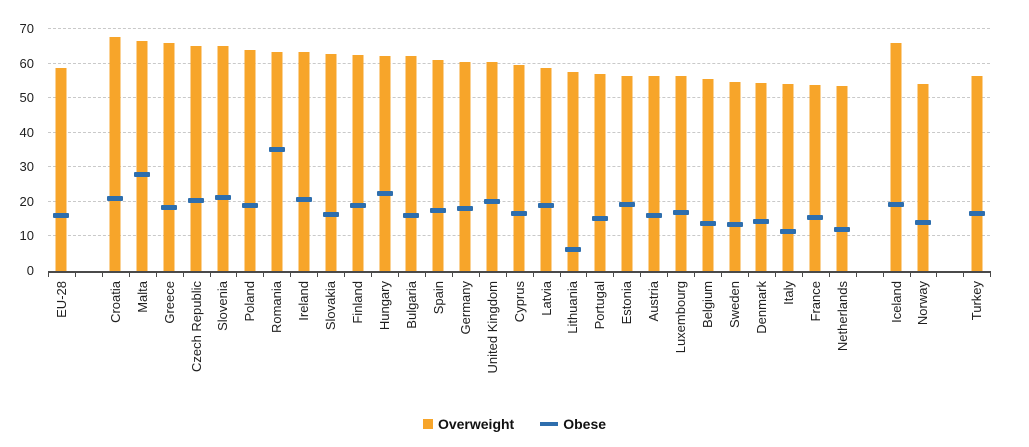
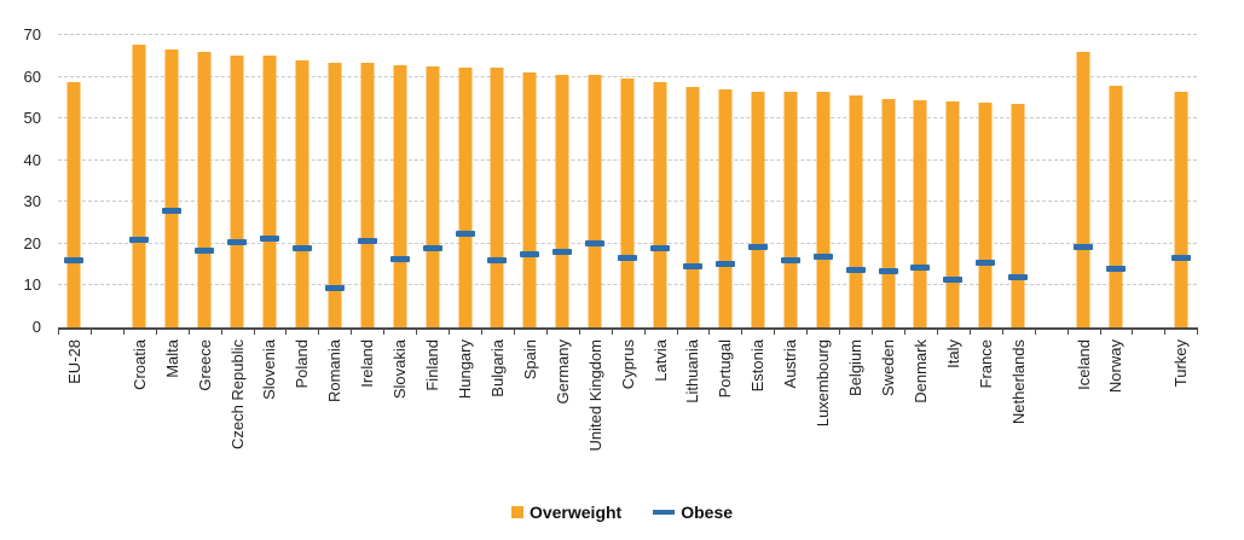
Obese/Romania: 35 -> 9
Obese/Lithuania: 6 -> 14
Overweight/Norway: 54 -> 58
